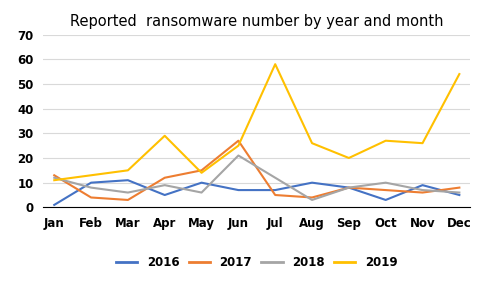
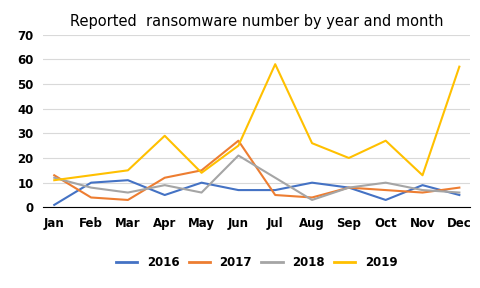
2019/Nov: 26 -> 13
2019/Dec: 54 -> 57
